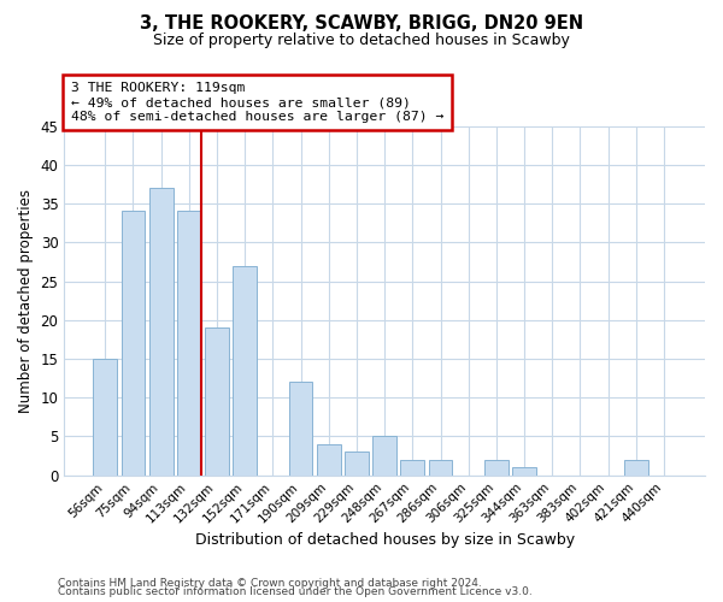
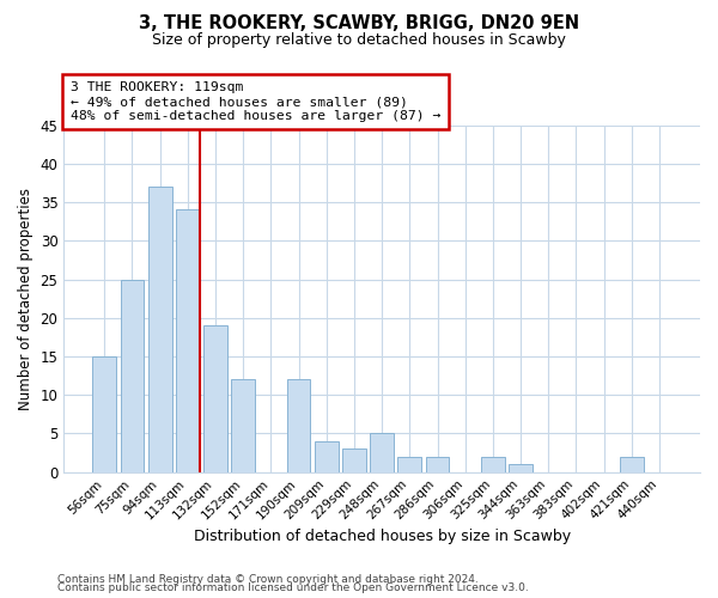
75sqm: 34 -> 25
152sqm: 27 -> 12
